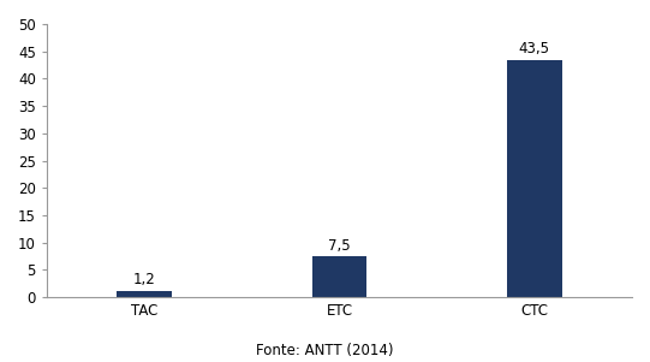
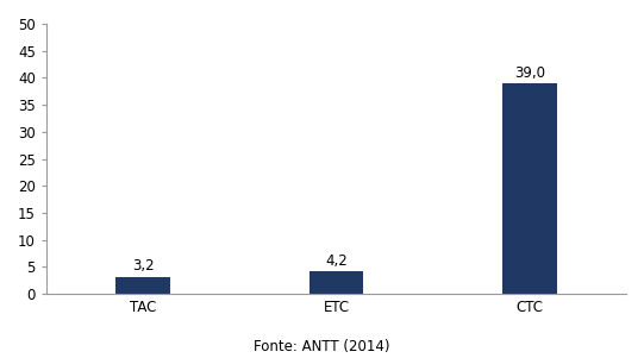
TAC: 1,2 -> 3,2
ETC: 7,5 -> 4,2
CTC: 43,5 -> 39,0
